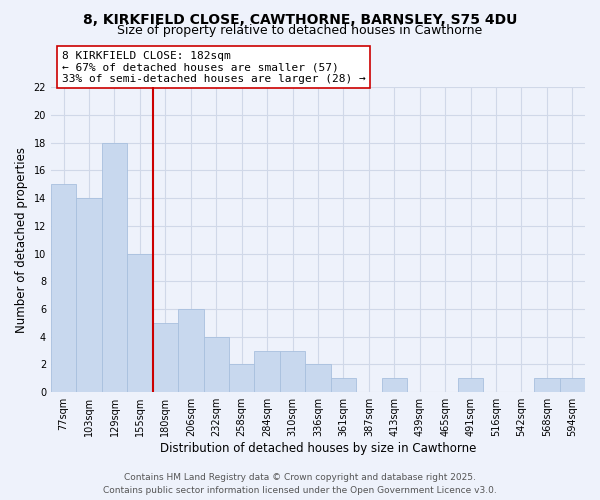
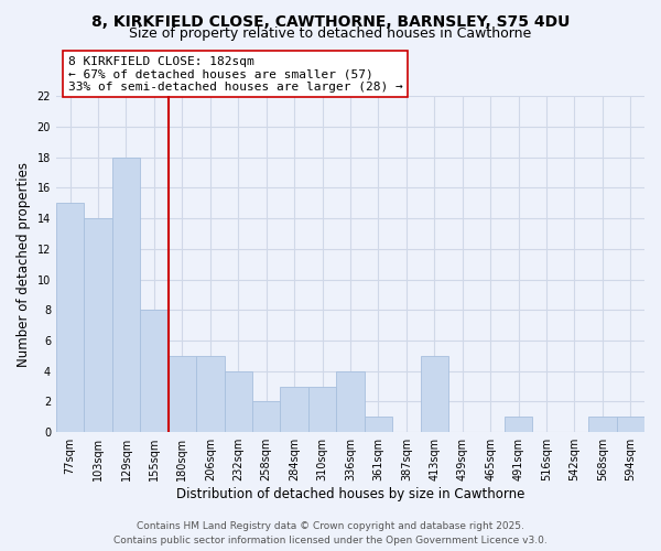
155sqm: 10 -> 8
206sqm: 6 -> 5
336sqm: 2 -> 4
413sqm: 1 -> 5
